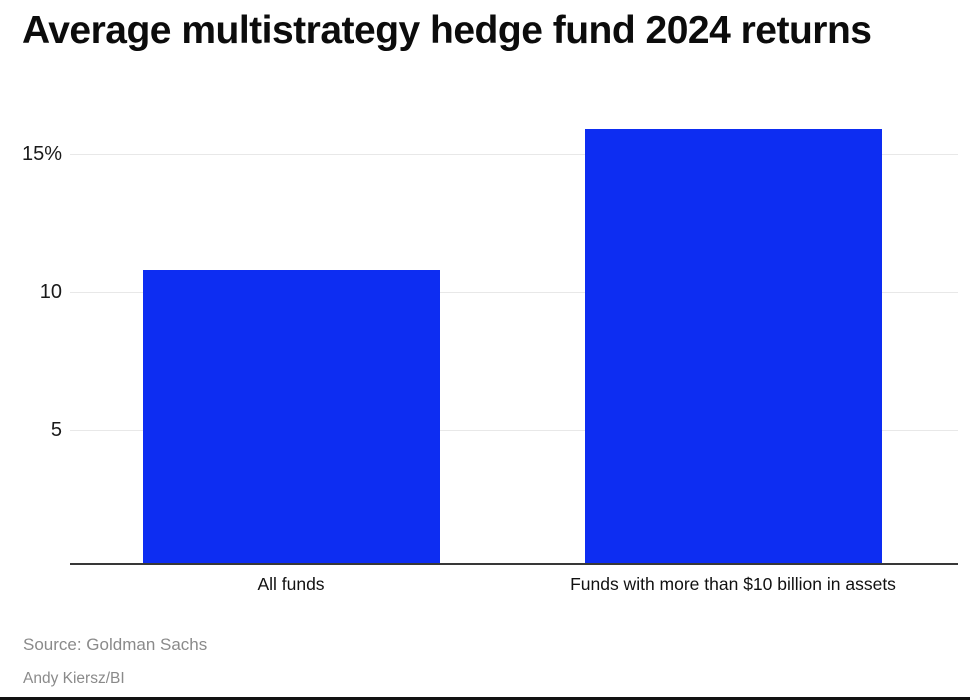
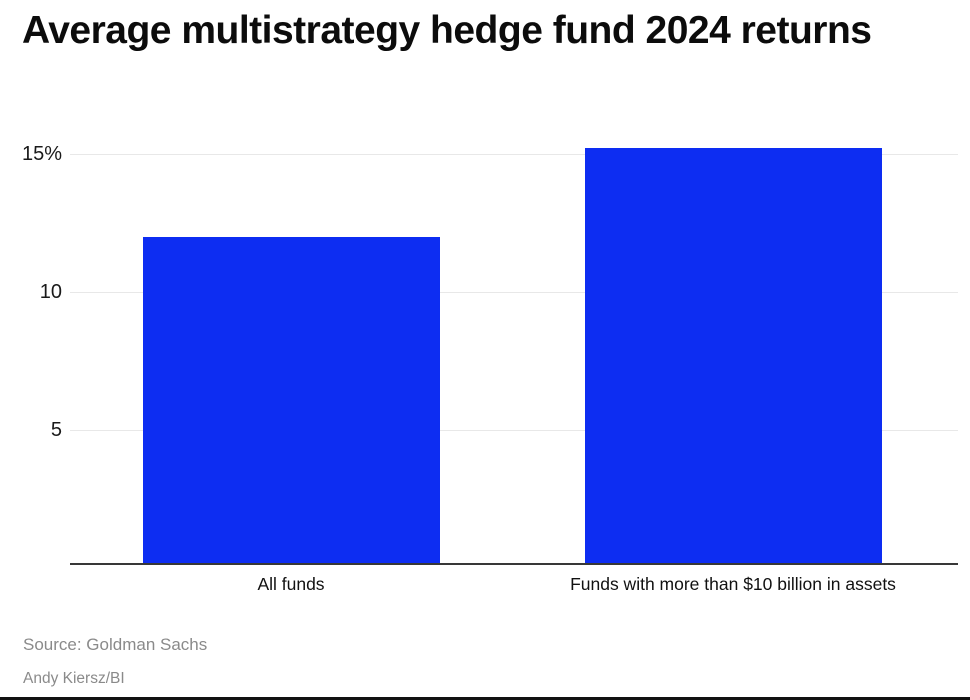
All funds: 10.8% -> 12.0%
Funds with more than $10 billion in assets: 15.9% -> 15.2%
